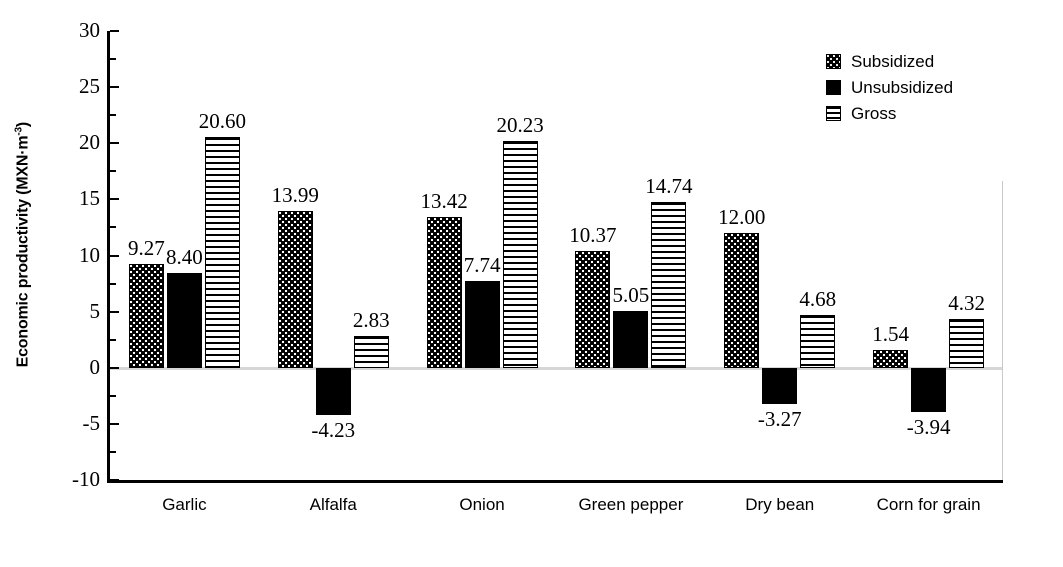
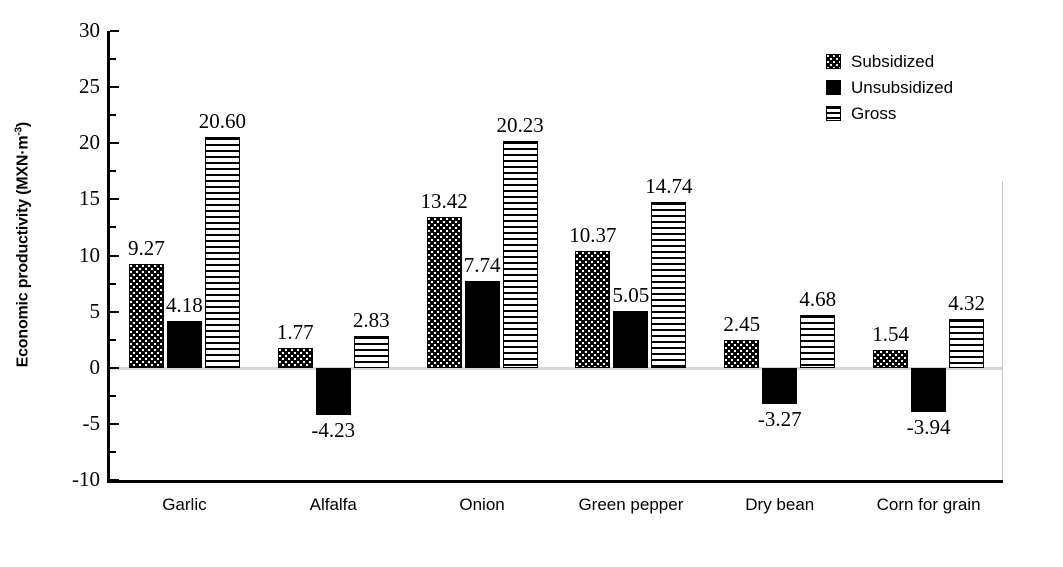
Unsubsidized/Garlic: 8.40 -> 4.18
Subsidized/Alfalfa: 13.99 -> 1.77
Subsidized/Dry bean: 12.00 -> 2.45
